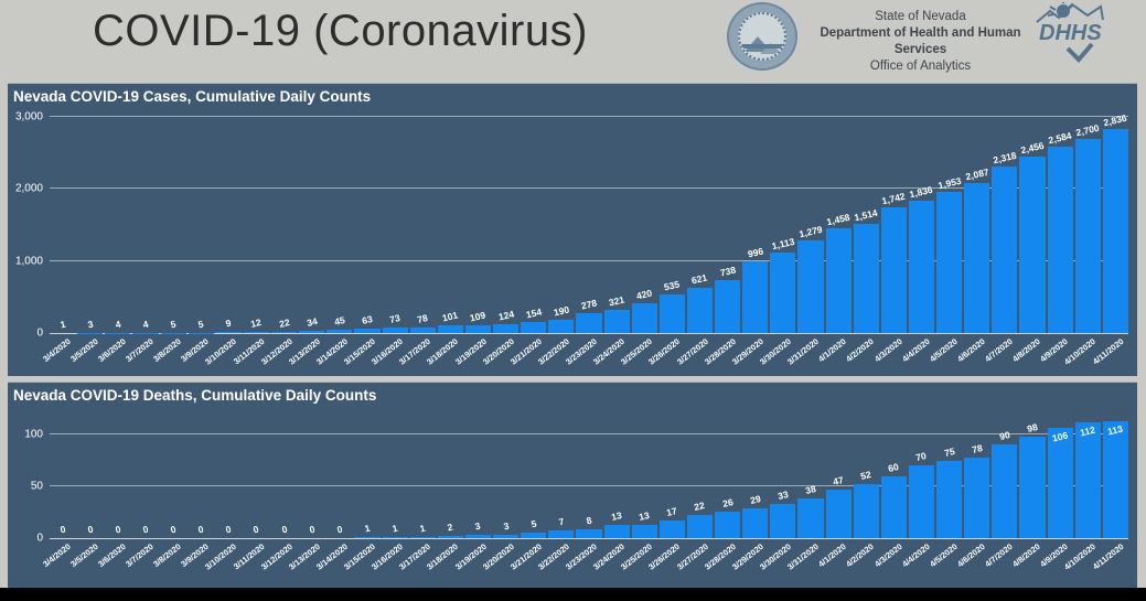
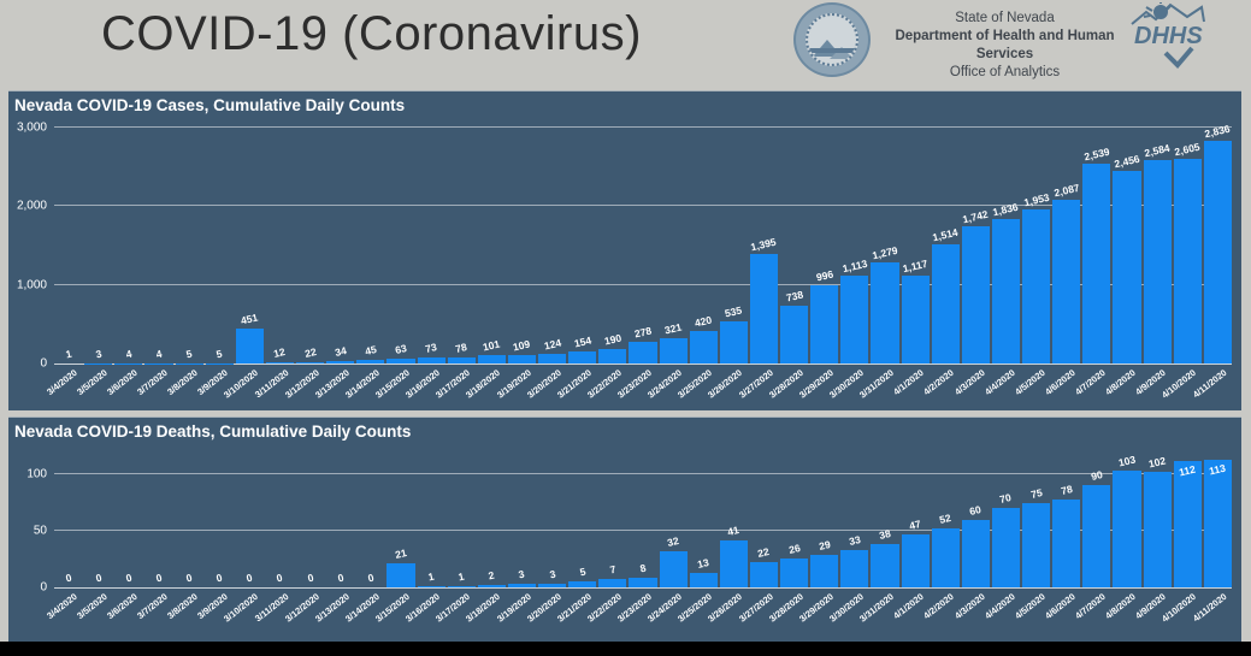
Nevada COVID-19 Cases, Cumulative Daily Counts/3/10/2020: 9 -> 451
Nevada COVID-19 Cases, Cumulative Daily Counts/3/27/2020: 621 -> 1,395
Nevada COVID-19 Cases, Cumulative Daily Counts/4/1/2020: 1,458 -> 1,117
Nevada COVID-19 Cases, Cumulative Daily Counts/4/7/2020: 2,318 -> 2,539
Nevada COVID-19 Cases, Cumulative Daily Counts/4/10/2020: 2,700 -> 2,605
Nevada COVID-19 Deaths, Cumulative Daily Counts/3/15/2020: 1 -> 21
Nevada COVID-19 Deaths, Cumulative Daily Counts/3/24/2020: 13 -> 32
Nevada COVID-19 Deaths, Cumulative Daily Counts/3/26/2020: 17 -> 41
Nevada COVID-19 Deaths, Cumulative Daily Counts/4/8/2020: 98 -> 103
Nevada COVID-19 Deaths, Cumulative Daily Counts/4/9/2020: 106 -> 102
